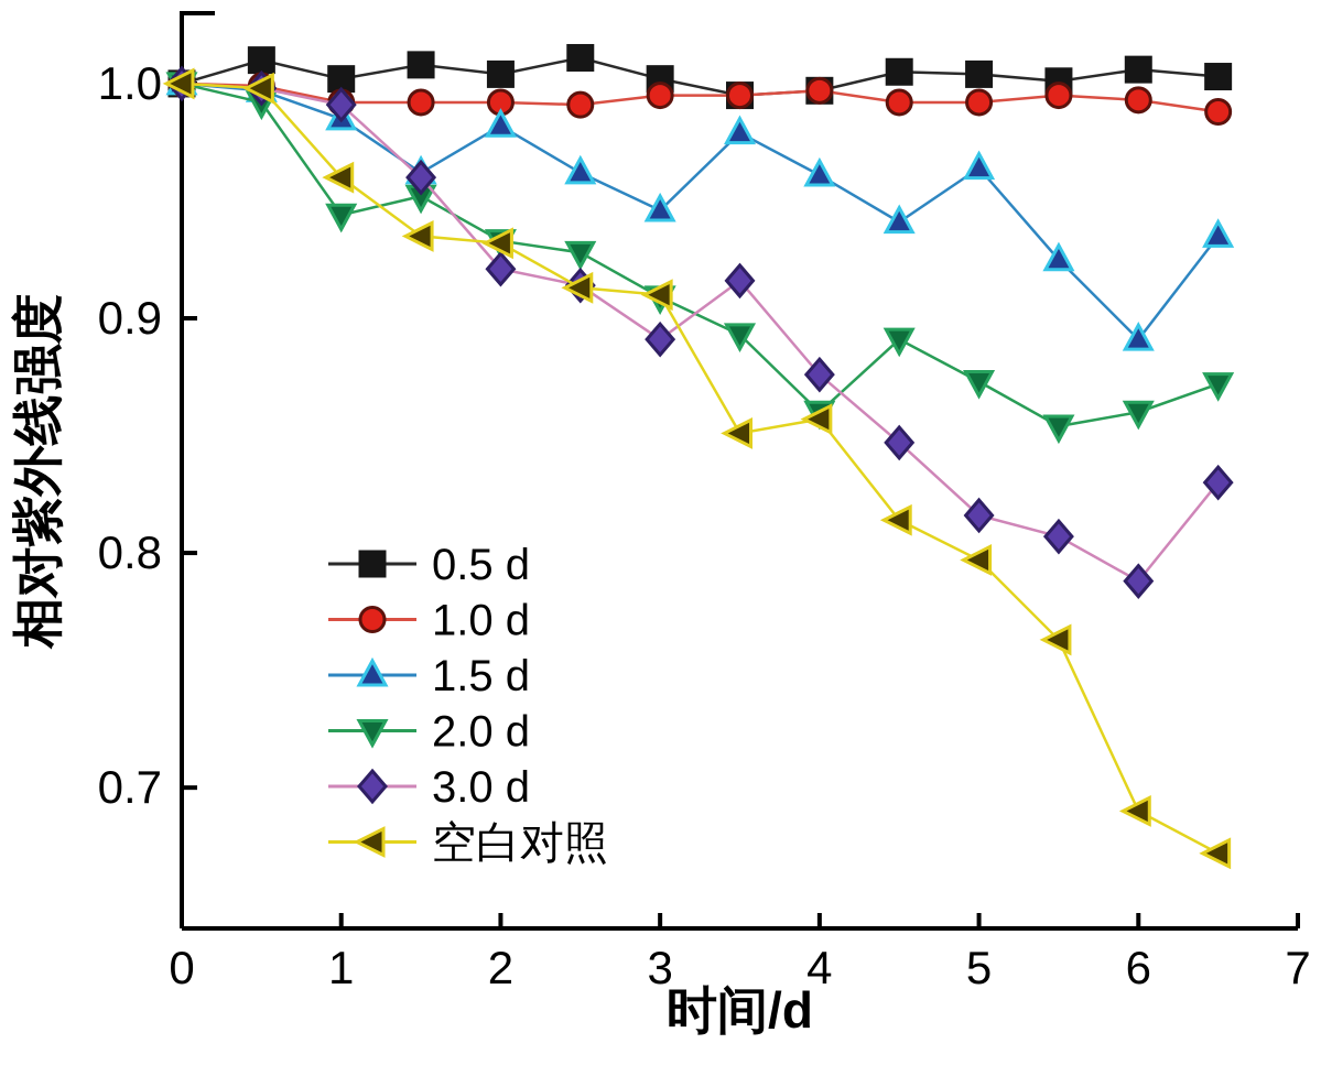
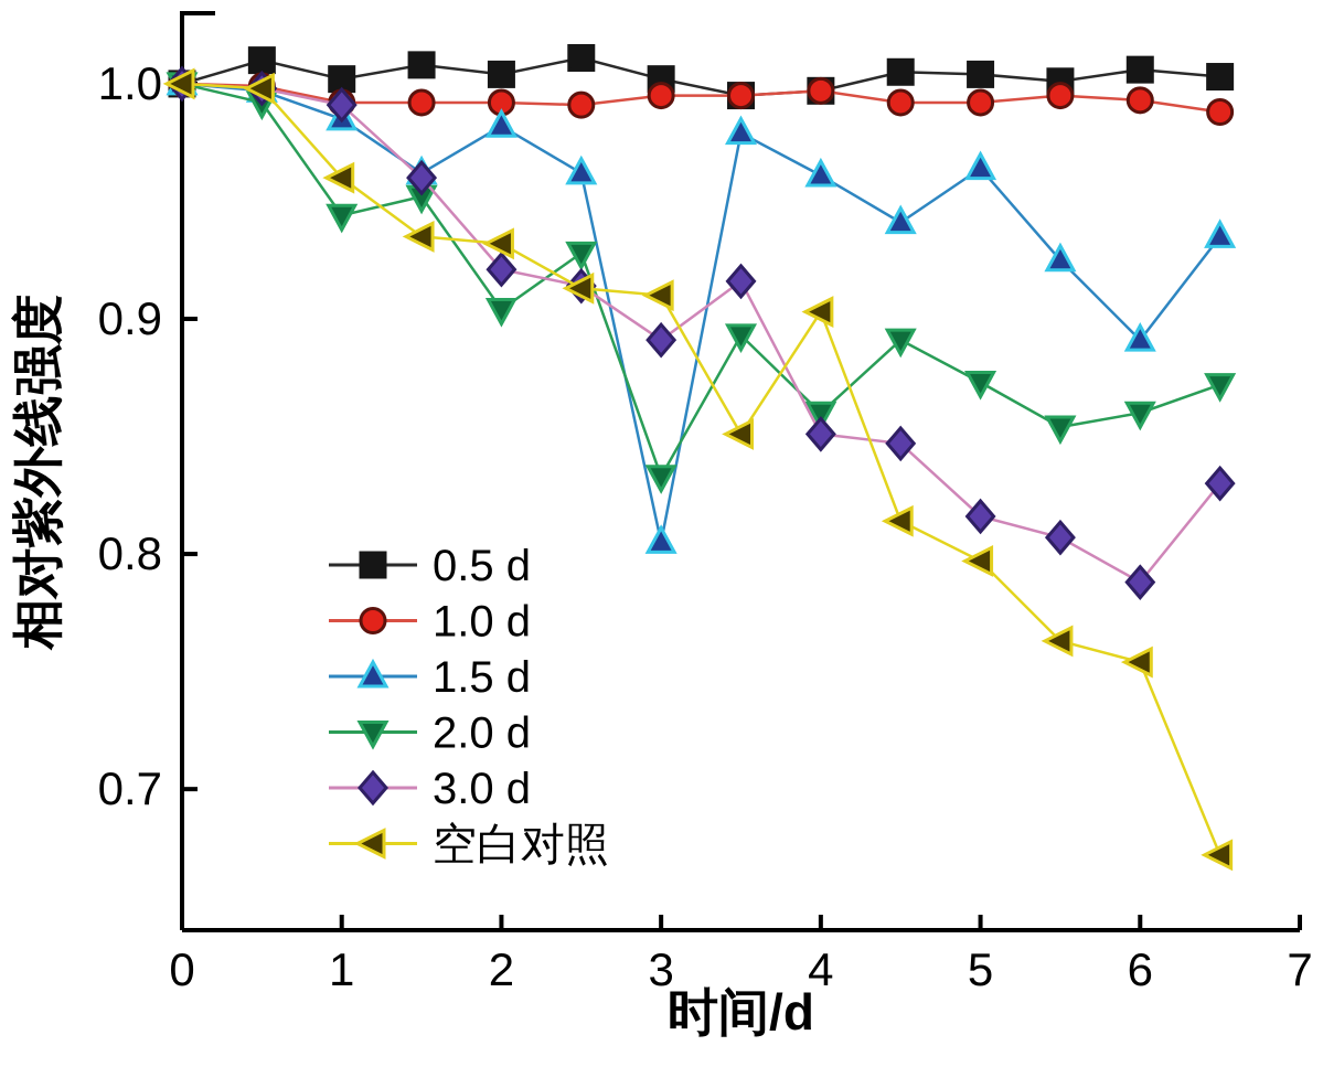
2.0 d/2: 0.933 -> 0.904
1.5 d/3: 0.946 -> 0.805
2.0 d/3: 0.909 -> 0.833
3.0 d/4: 0.876 -> 0.851
空白对照/4: 0.857 -> 0.903
空白对照/6: 0.690 -> 0.754
